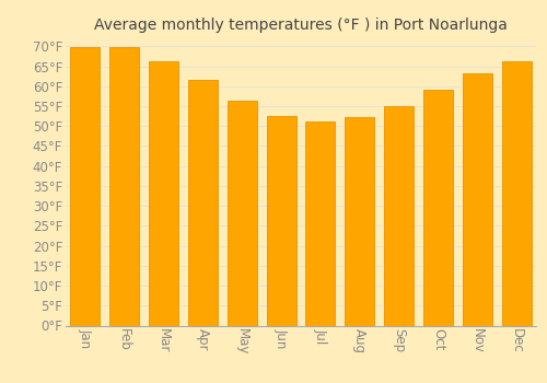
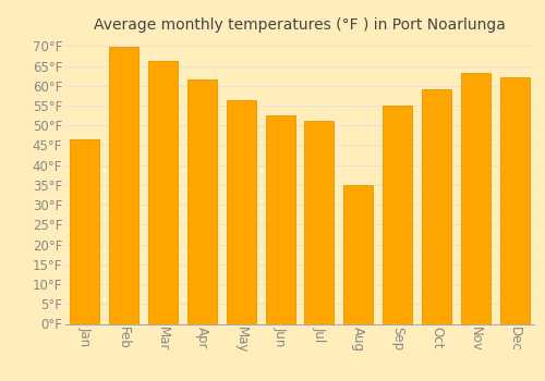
Jan: 69.8°F -> 46.5°F
Aug: 52.3°F -> 35.0°F
Dec: 66.2°F -> 62.0°F
